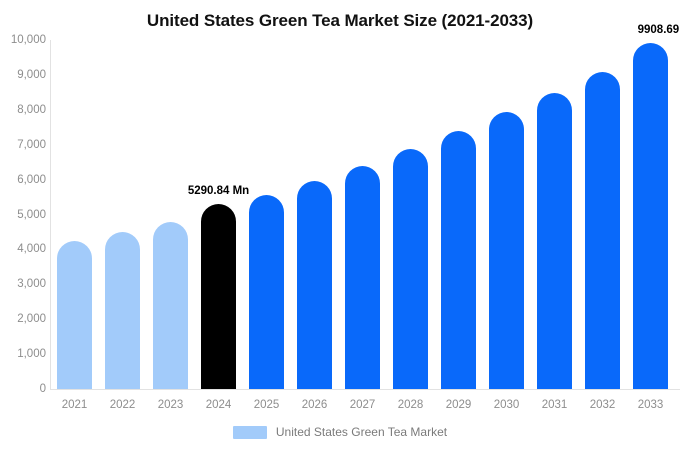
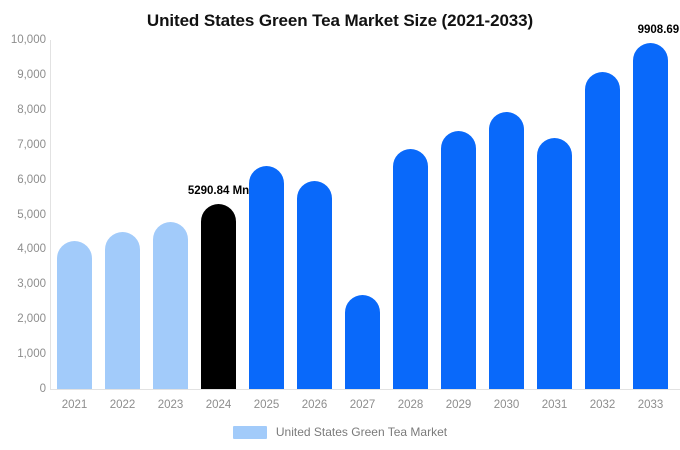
2025: 5600 -> 6400
2027: 6400 -> 2700
2031: 8500 -> 7200
